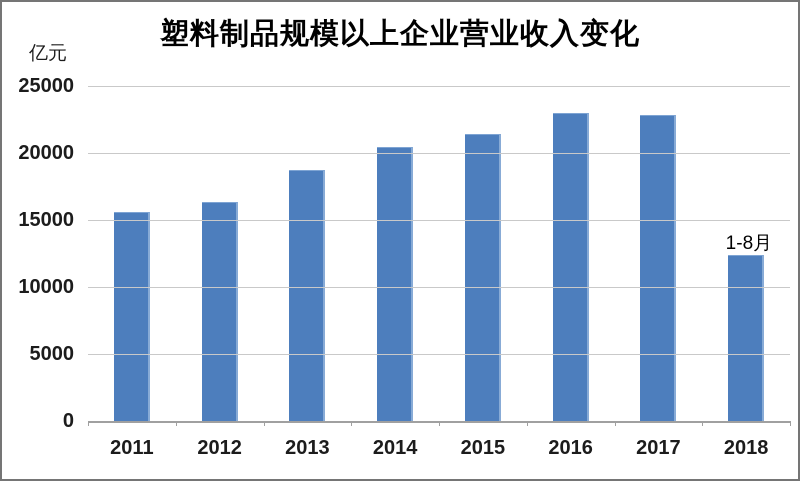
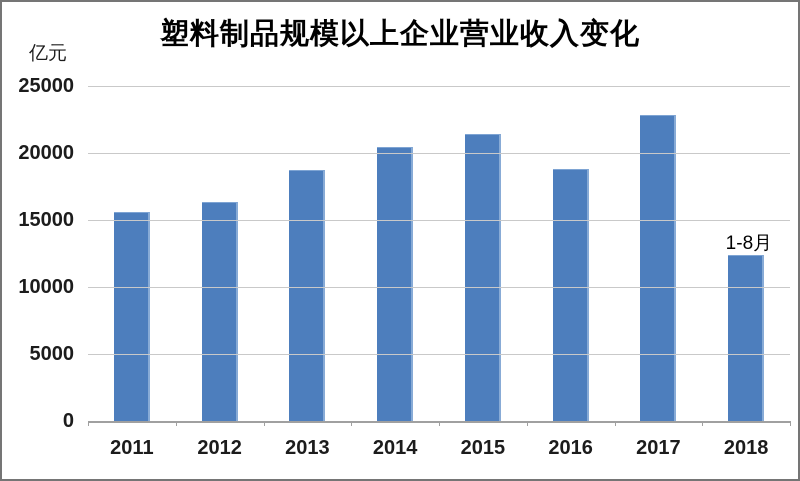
2016: 23000 -> 18800
